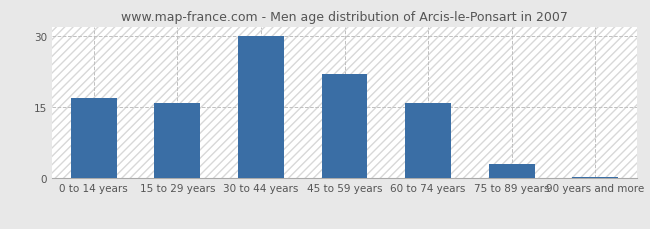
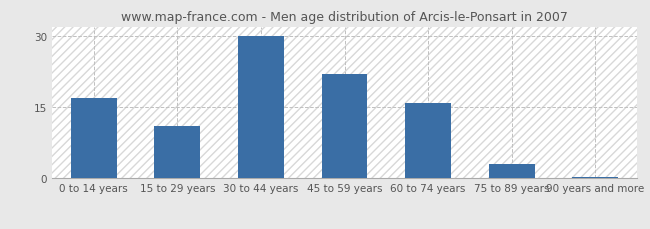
15 to 29 years: 16.0 -> 11.0
